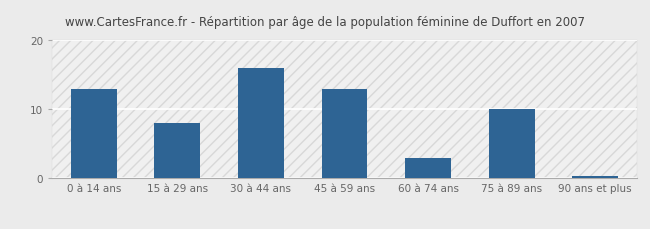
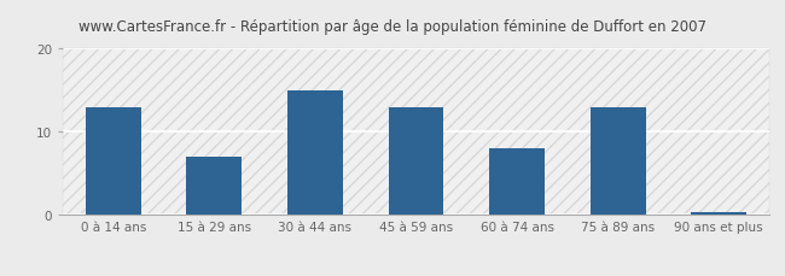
15 à 29 ans: 8.0 -> 7.0
30 à 44 ans: 16.0 -> 15.0
60 à 74 ans: 3.0 -> 8.0
75 à 89 ans: 10.0 -> 13.0
